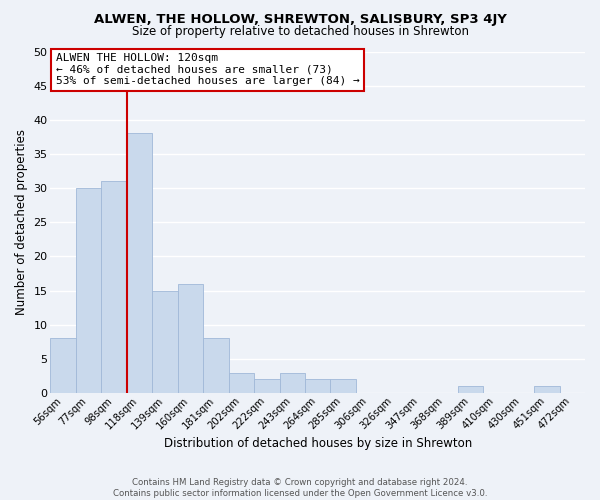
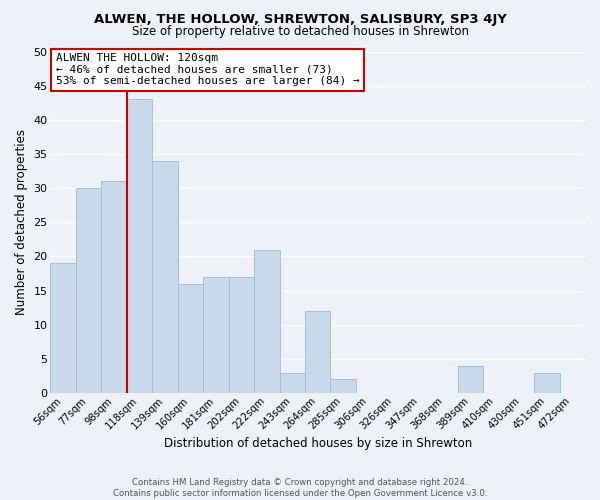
56sqm: 8 -> 19
118sqm: 38 -> 43
139sqm: 15 -> 34
181sqm: 8 -> 17
202sqm: 3 -> 17
222sqm: 2 -> 21
264sqm: 2 -> 12
389sqm: 1 -> 4
451sqm: 1 -> 3
